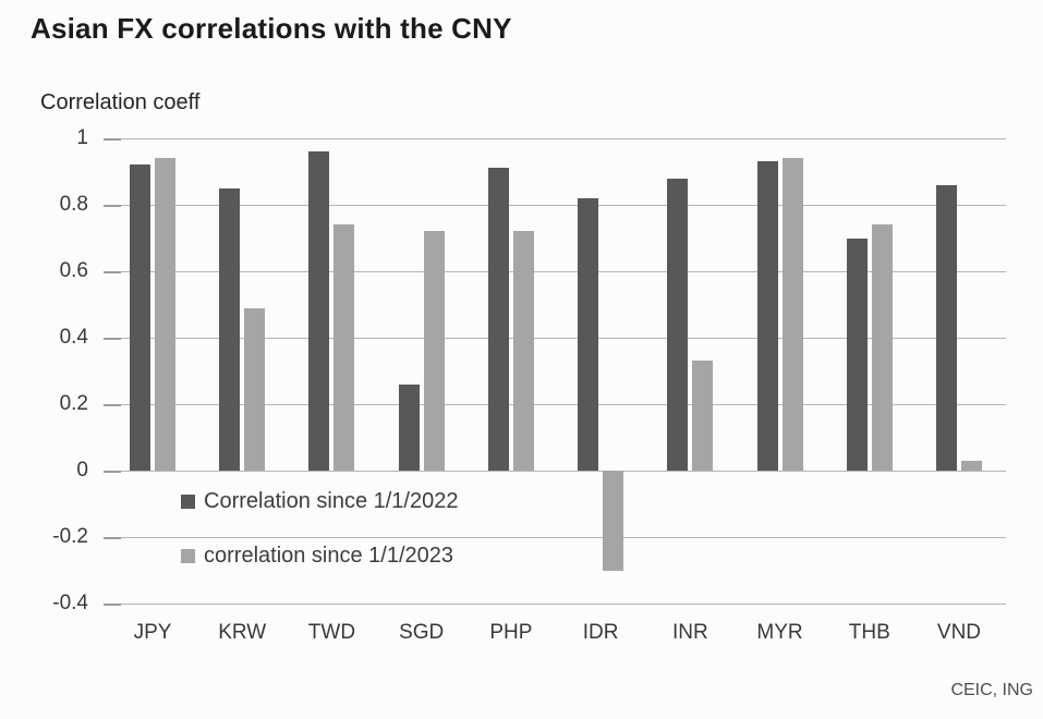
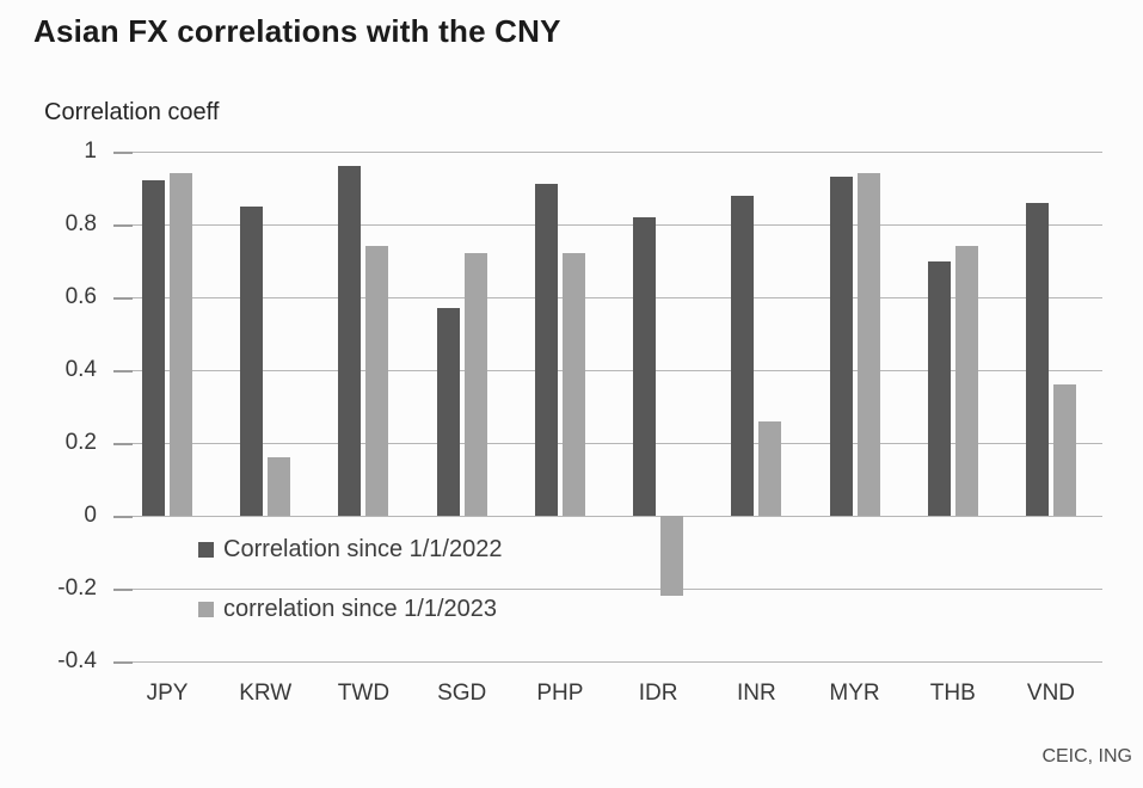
correlation since 1/1/2023/KRW: 0.49 -> 0.16
Correlation since 1/1/2022/SGD: 0.26 -> 0.57
correlation since 1/1/2023/IDR: -0.30 -> -0.22
correlation since 1/1/2023/INR: 0.33 -> 0.26
correlation since 1/1/2023/VND: 0.03 -> 0.36
